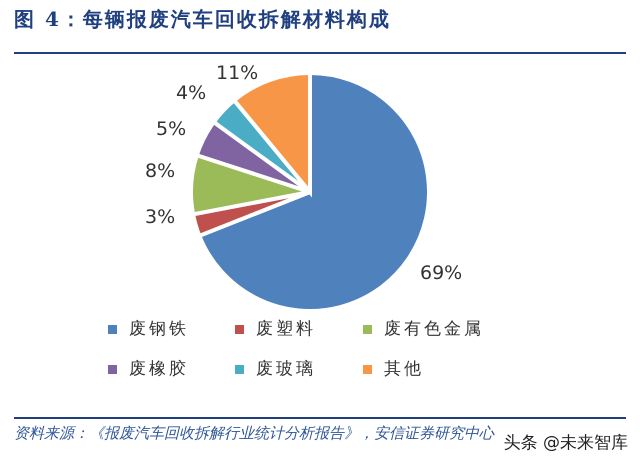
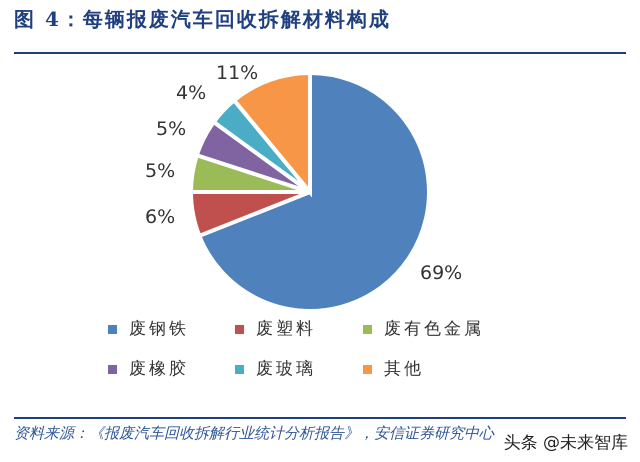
废塑料: 3% -> 6%
废有色金属: 8% -> 5%
